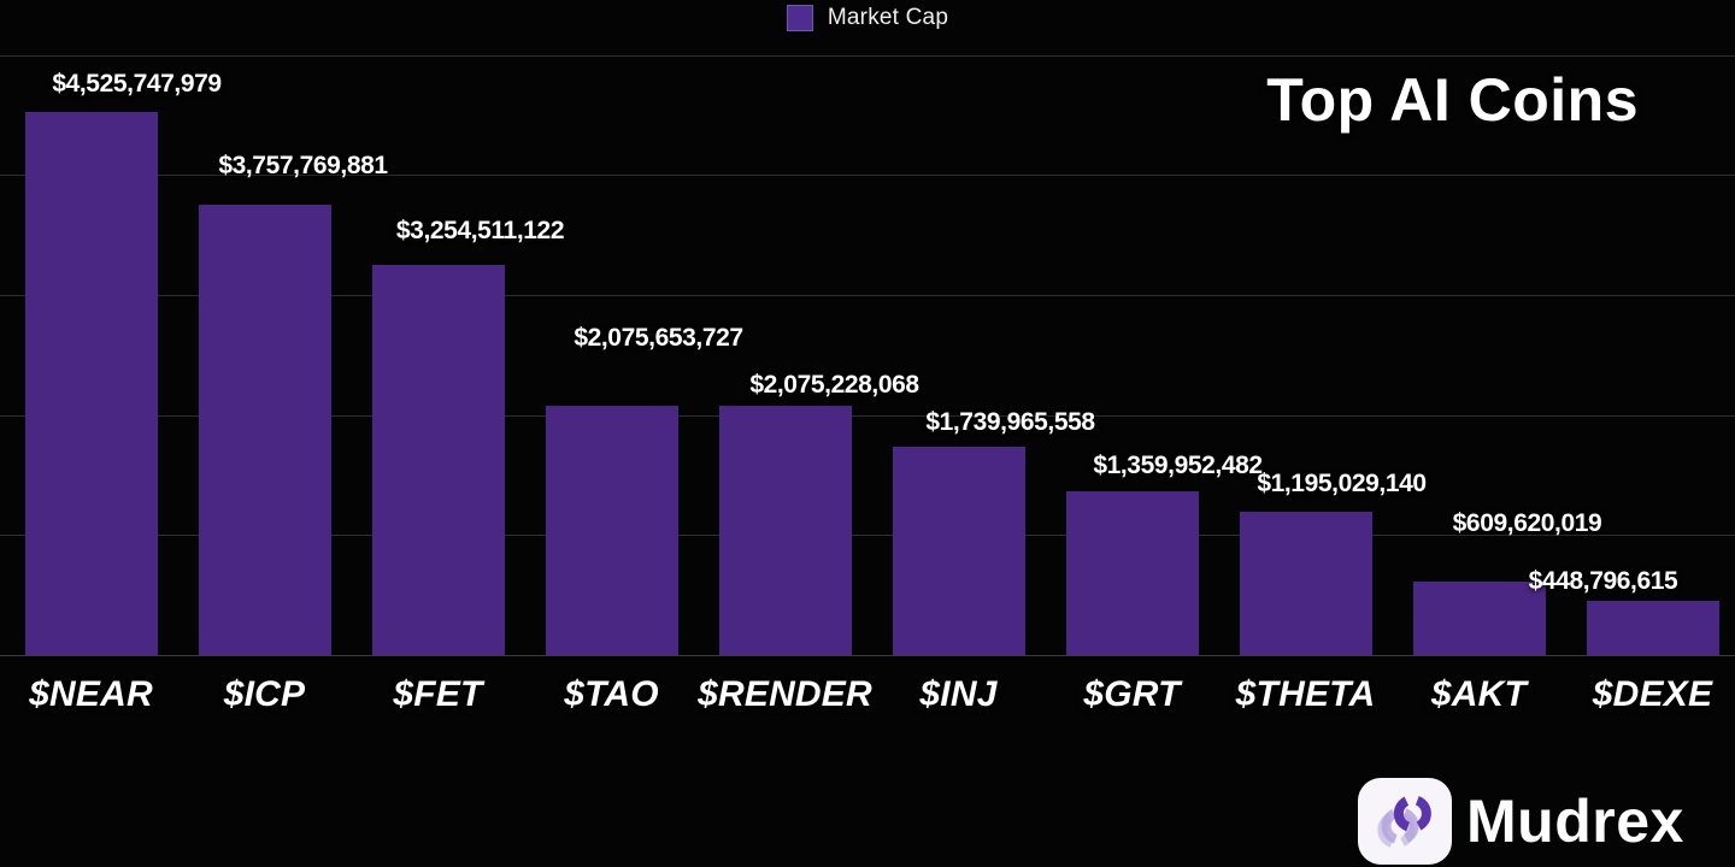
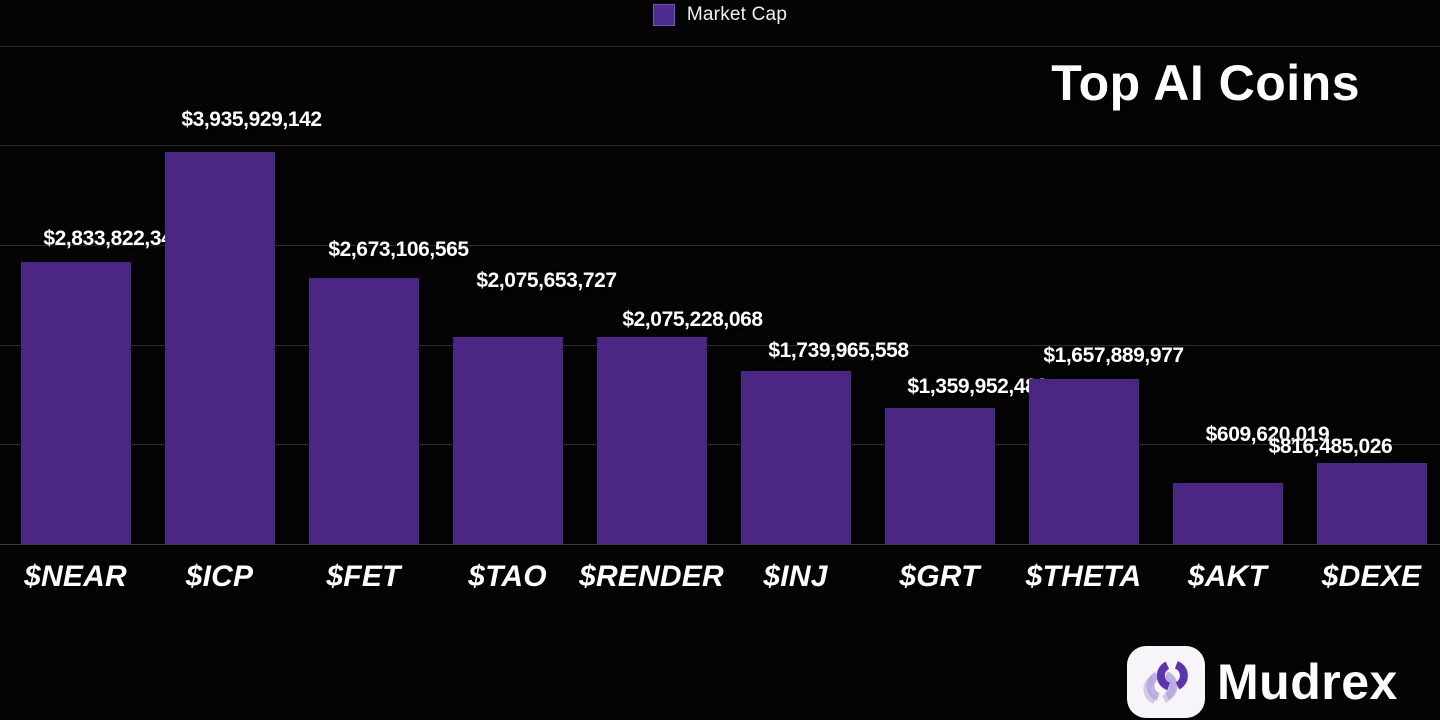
$NEAR: $4,525,747,979 -> $2,833,822,343
$ICP: $3,757,769,881 -> $3,935,929,142
$FET: $3,254,511,122 -> $2,673,106,565
$THETA: $1,195,029,140 -> $1,657,889,977
$DEXE: $448,796,615 -> $816,485,026
